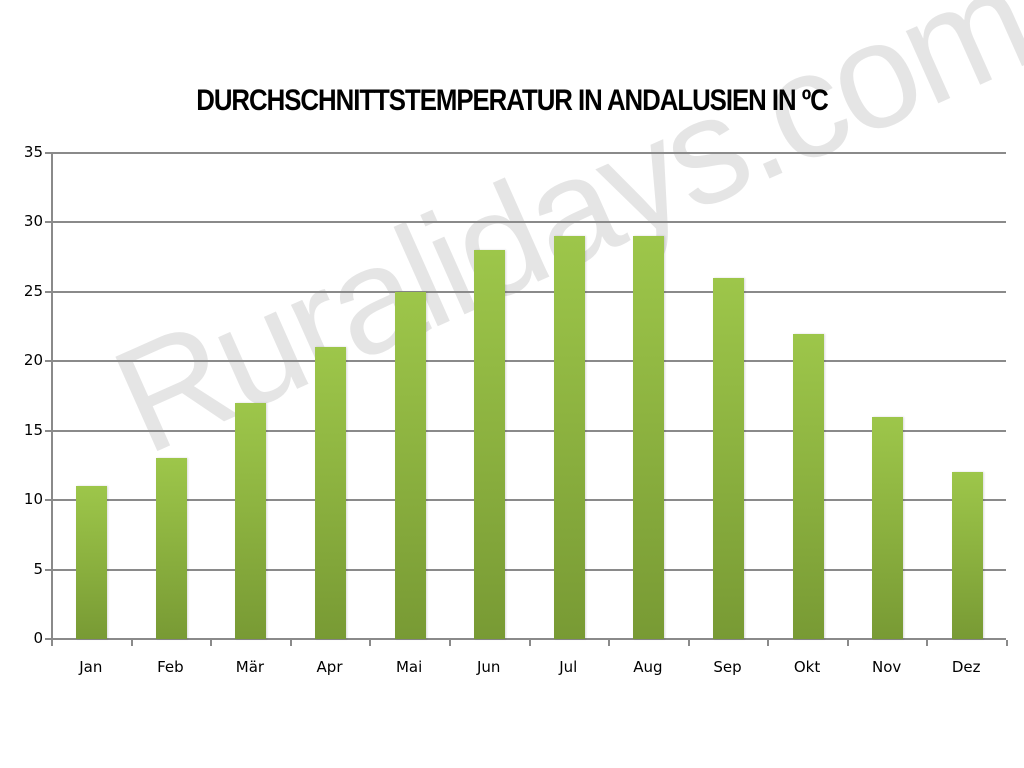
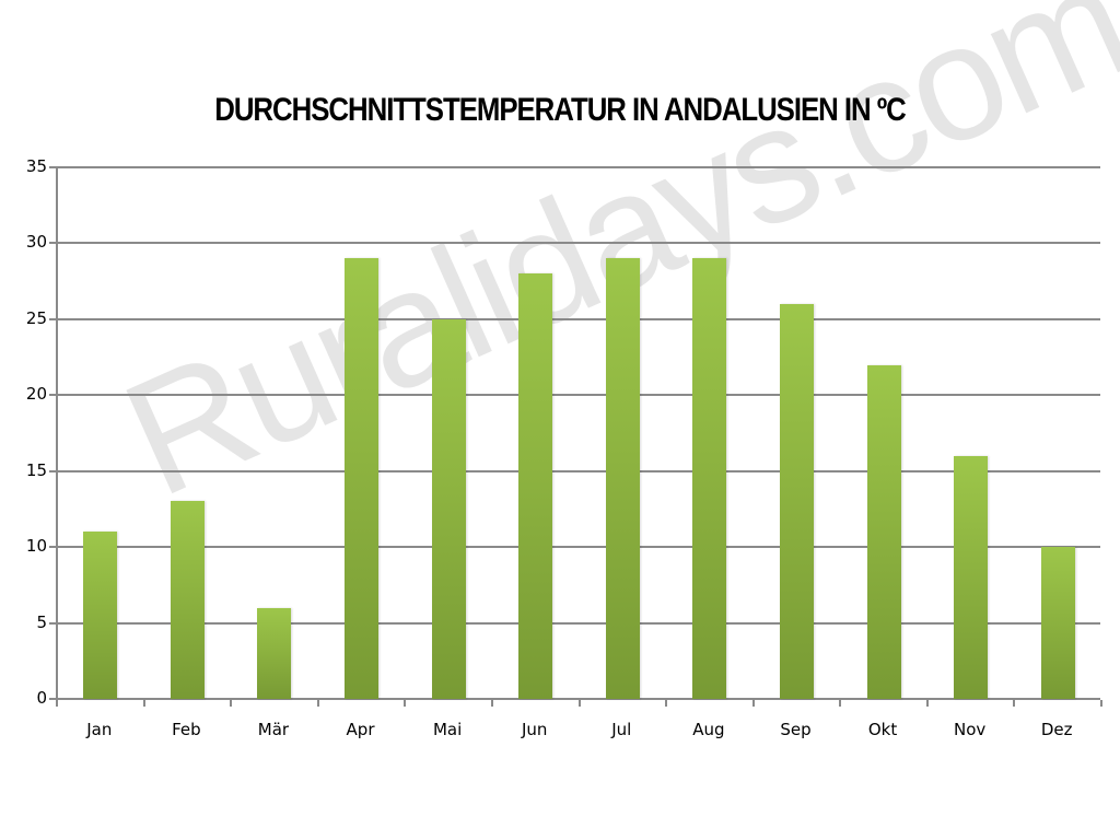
Mär: 17 -> 6
Apr: 21 -> 29
Dez: 12 -> 10
